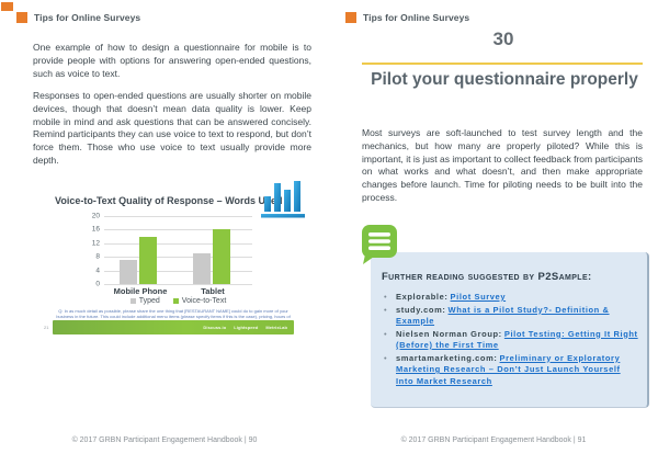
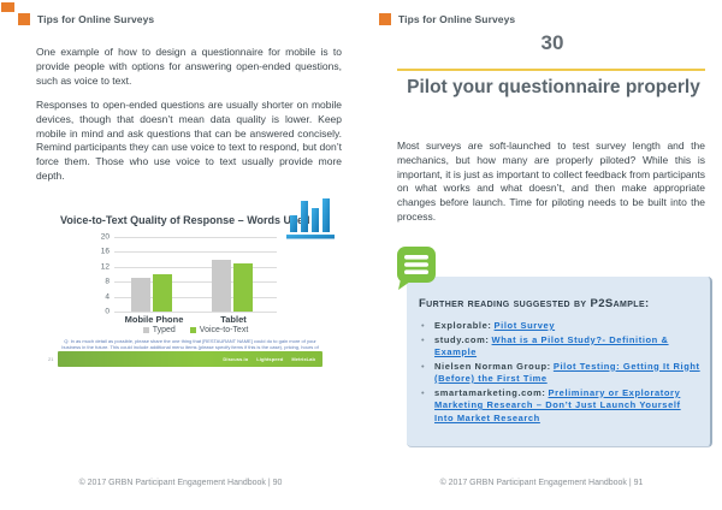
Typed/Mobile Phone: 7 -> 9
Voice-to-Text/Mobile Phone: 14 -> 10
Typed/Tablet: 9 -> 14
Voice-to-Text/Tablet: 16 -> 13
